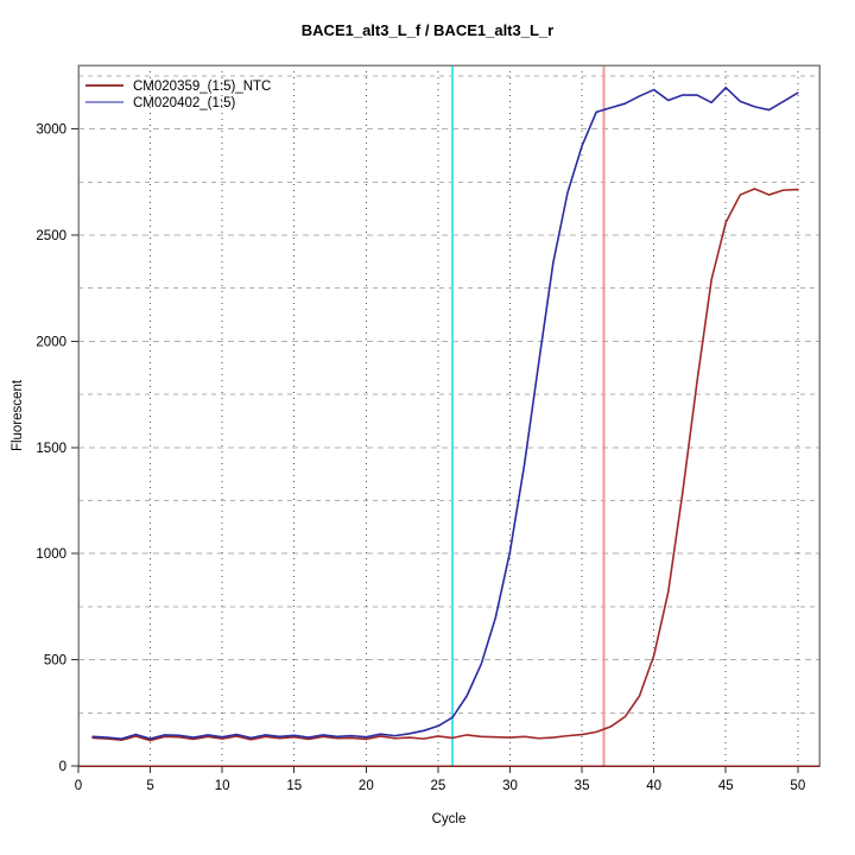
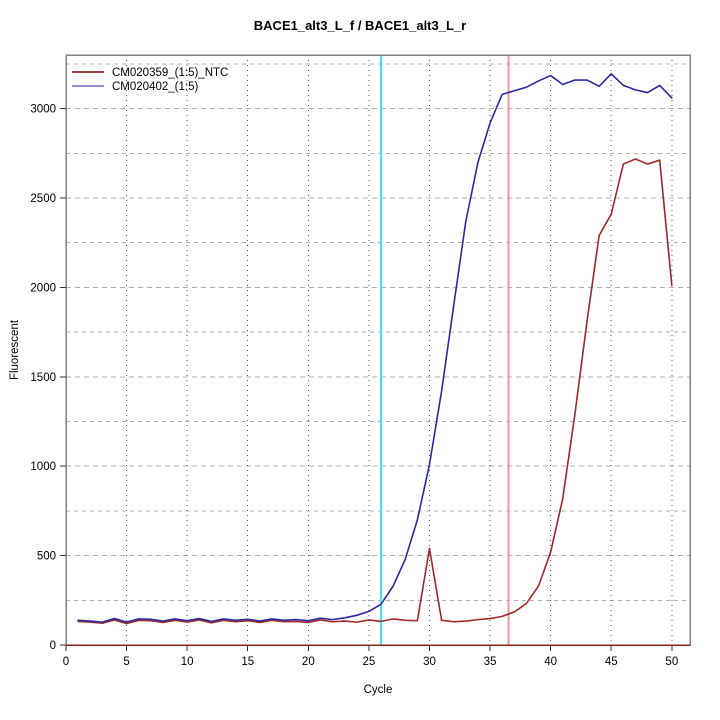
CM020359_(1:5)_NTC/30: 130 -> 540
CM020359_(1:5)_NTC/45: 2560 -> 2410
CM020359_(1:5)_NTC/50: 2720 -> 2010
CM020402_(1:5)/50: 3170 -> 3060
